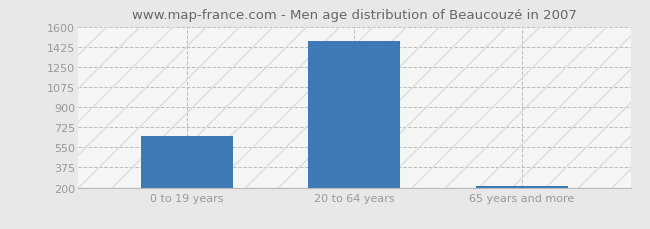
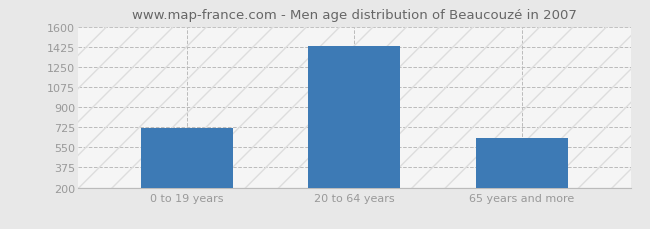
0 to 19 years: 650 -> 720
20 to 64 years: 1480 -> 1430
65 years and more: 220 -> 630
